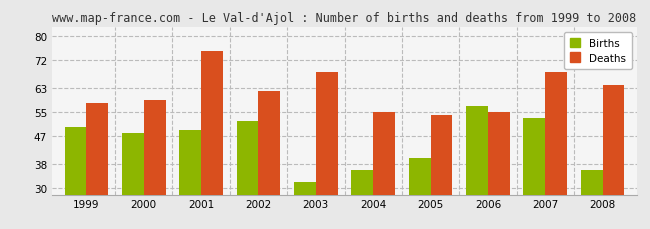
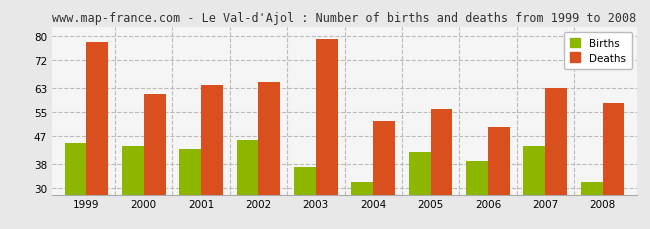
Births/1999: 50 -> 45
Deaths/1999: 58 -> 78
Births/2000: 48 -> 44
Deaths/2000: 59 -> 61
Births/2001: 49 -> 43
Deaths/2001: 75 -> 64
Births/2002: 52 -> 46
Deaths/2002: 62 -> 65
Births/2003: 32 -> 37
Deaths/2003: 68 -> 79
Births/2004: 36 -> 32
Deaths/2004: 55 -> 52
Births/2005: 40 -> 42
Deaths/2005: 54 -> 56
Births/2006: 57 -> 39
Deaths/2006: 55 -> 50
Births/2007: 53 -> 44
Deaths/2007: 68 -> 63
Births/2008: 36 -> 32
Deaths/2008: 64 -> 58
